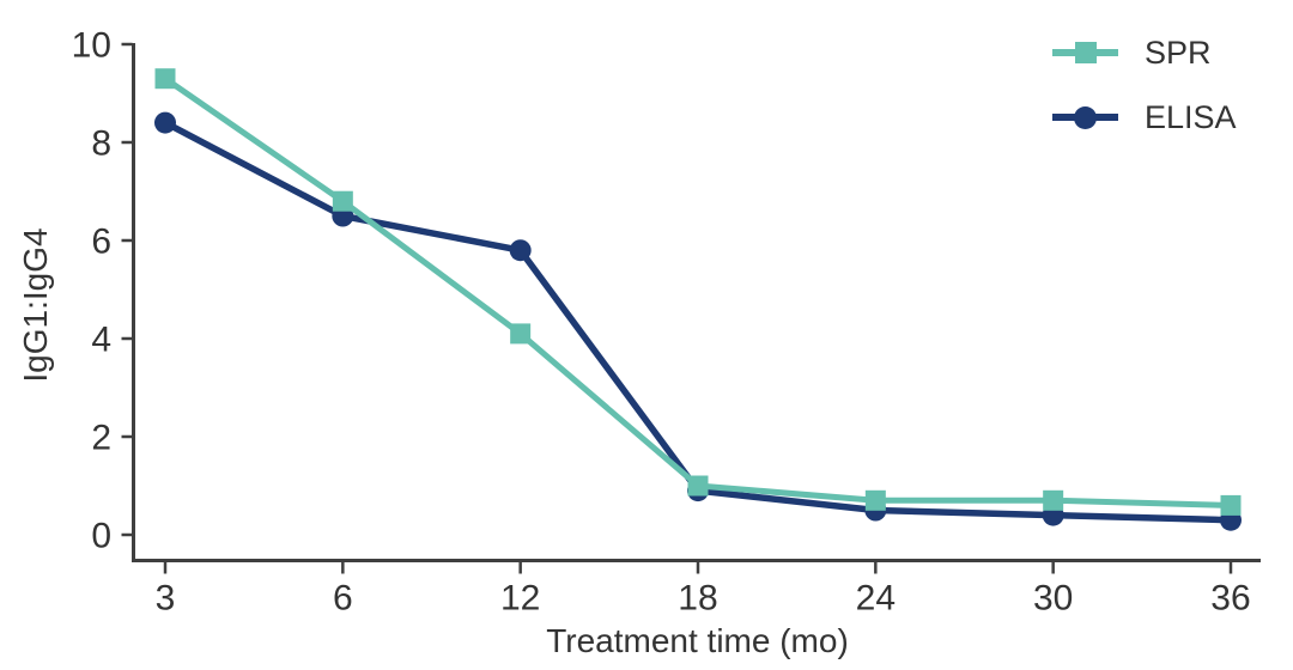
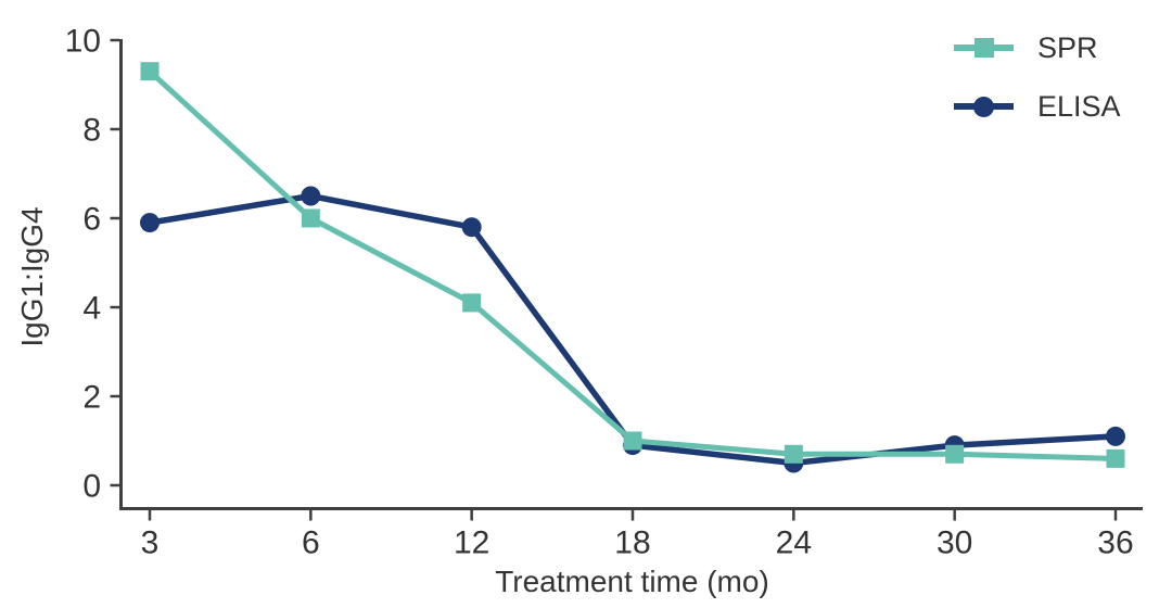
ELISA/3: 8.4 -> 5.9
SPR/6: 6.8 -> 6.0
ELISA/30: 0.4 -> 0.9
ELISA/36: 0.3 -> 1.1
